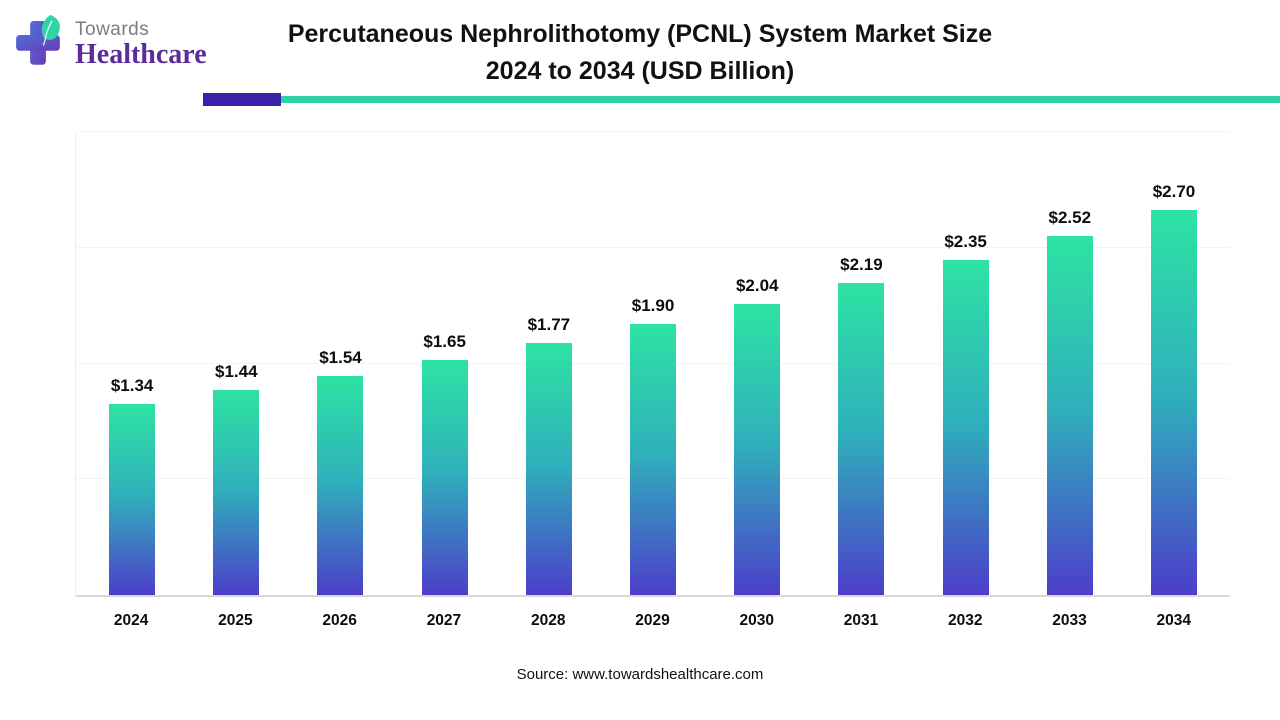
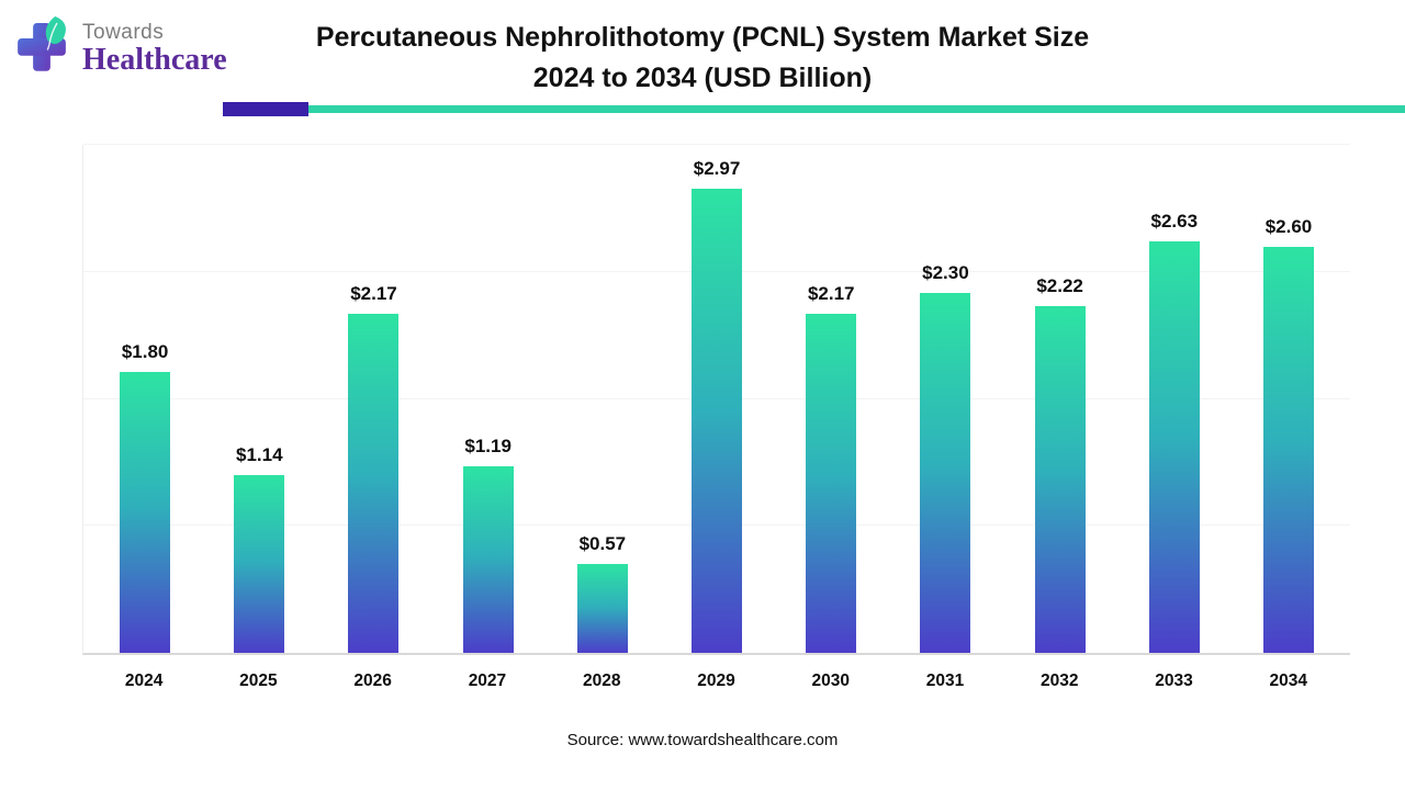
2024: $1.34 -> $1.80
2025: $1.44 -> $1.14
2026: $1.54 -> $2.17
2027: $1.65 -> $1.19
2028: $1.77 -> $0.57
2029: $1.90 -> $2.97
2030: $2.04 -> $2.17
2031: $2.19 -> $2.30
2032: $2.35 -> $2.22
2033: $2.52 -> $2.63
2034: $2.70 -> $2.60
